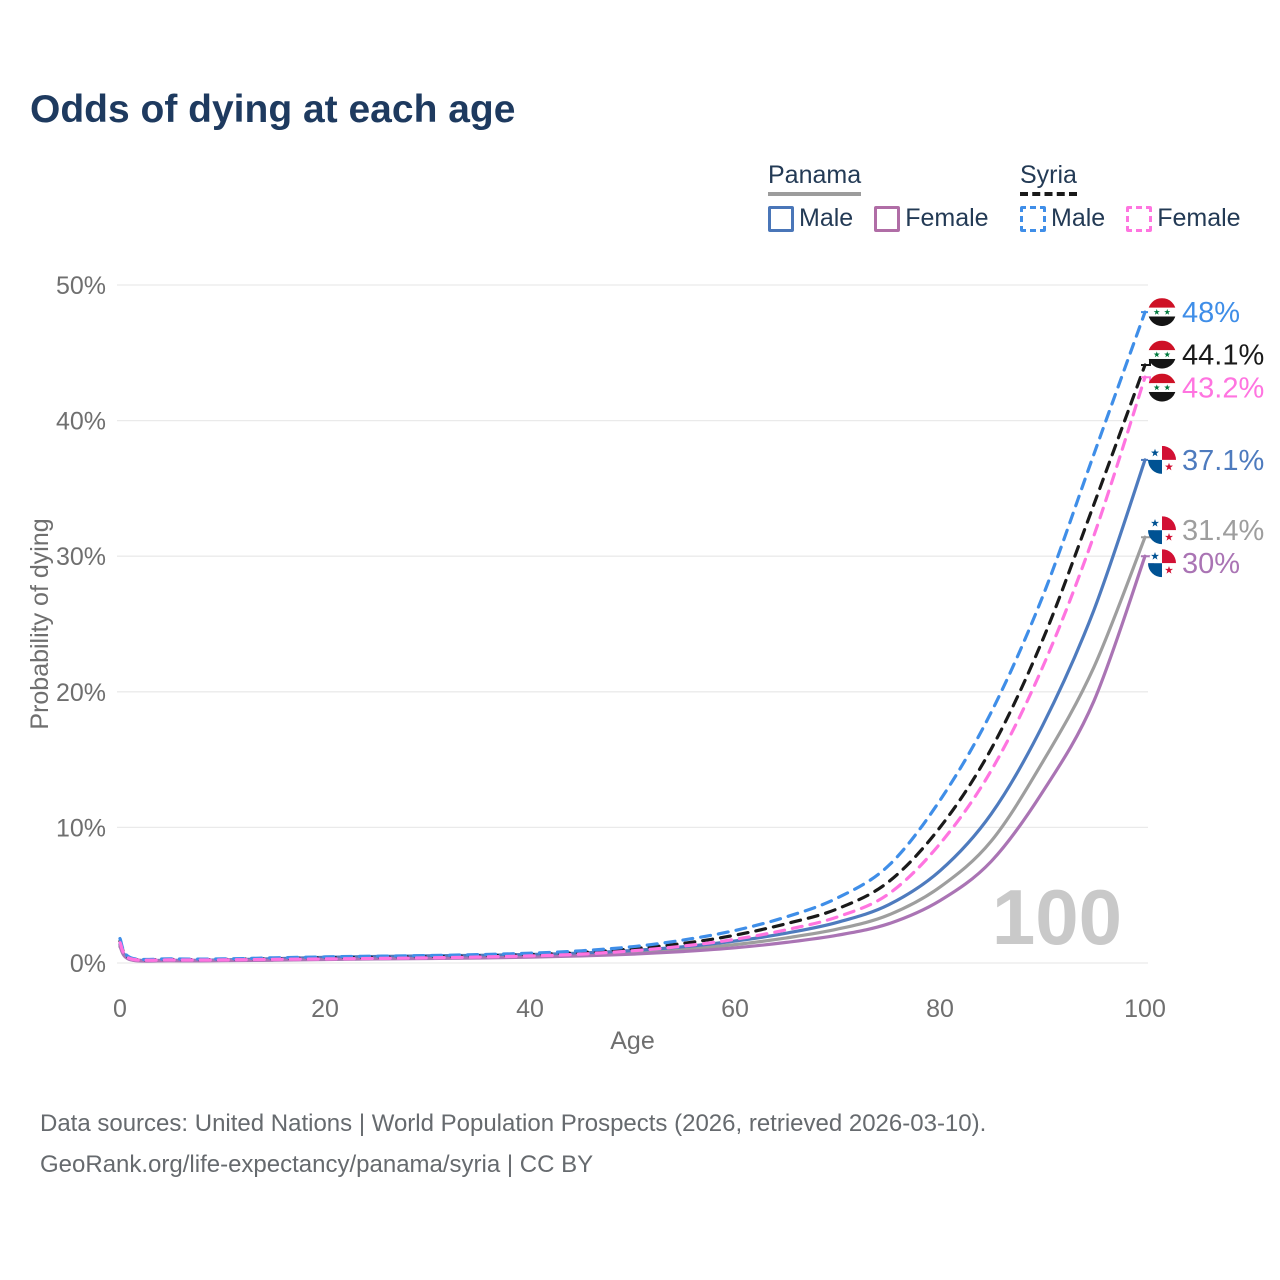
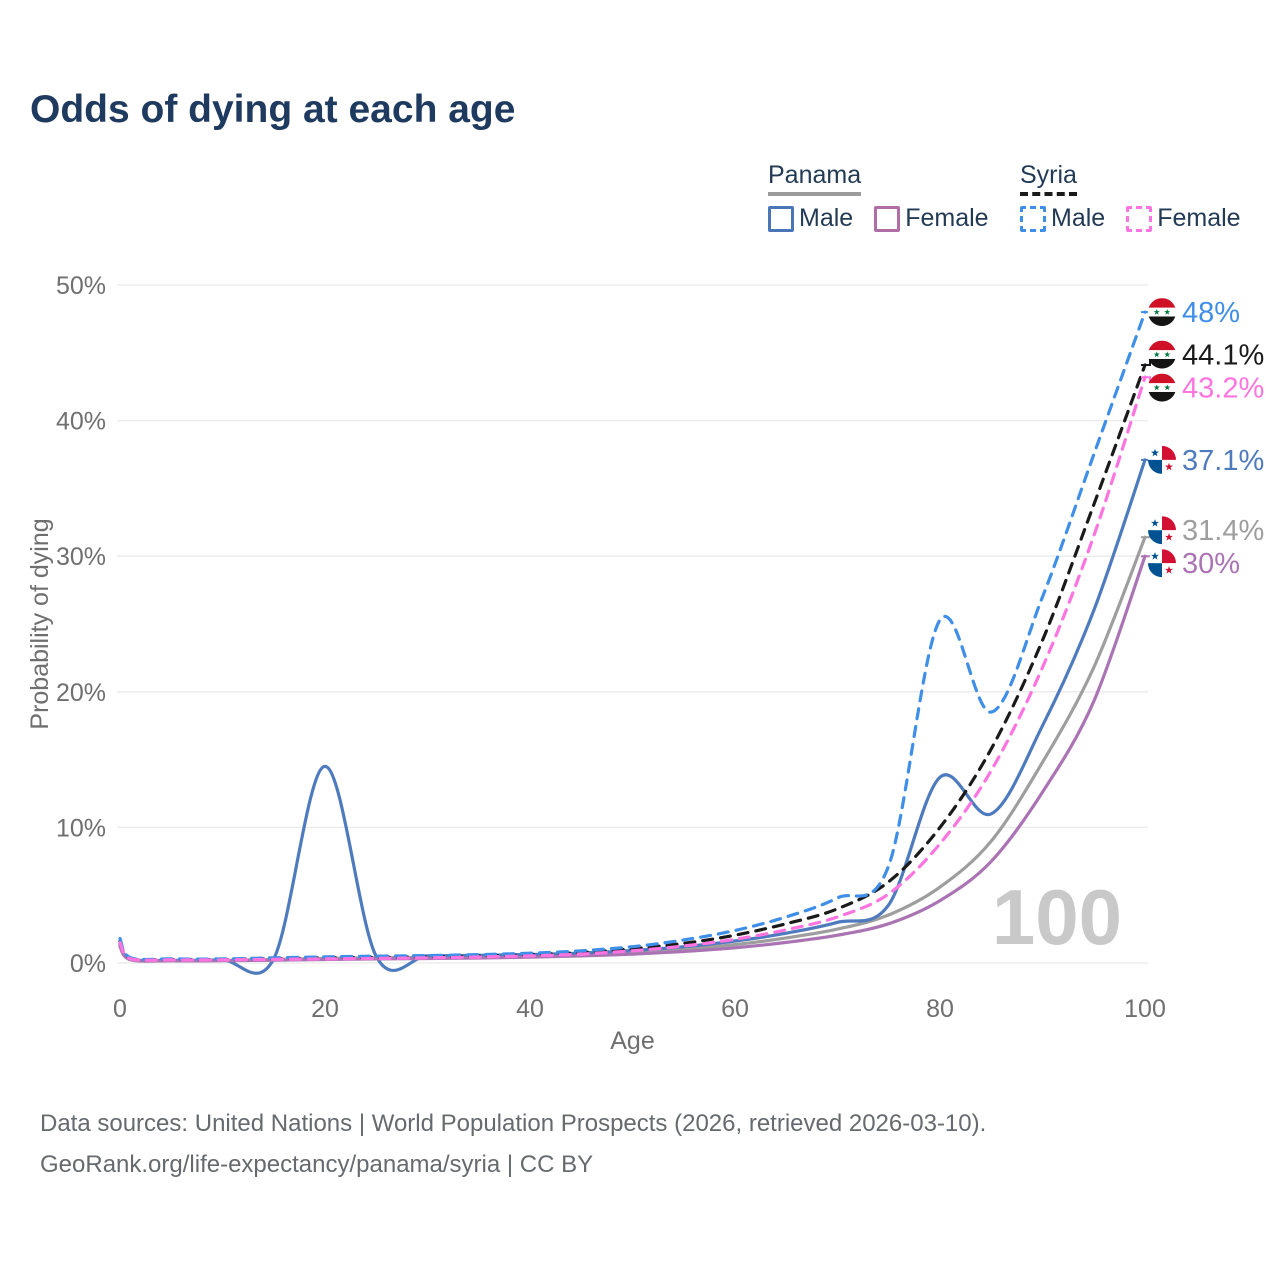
Panama Male/20: 0.4% -> 14.5%
Panama Male/80: 6.8% -> 13.7%
Syria Male/80: 12.0% -> 25.3%
